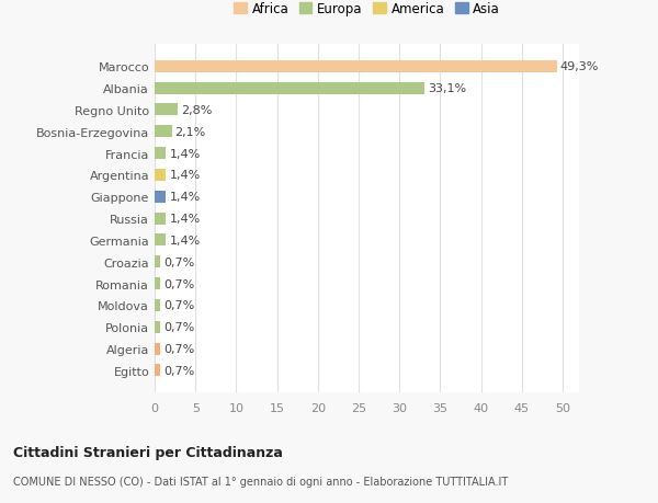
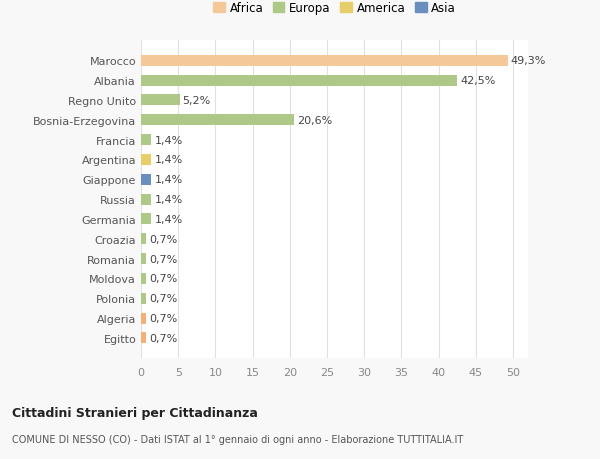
Albania: 33,1% -> 42,5%
Regno Unito: 2,8% -> 5,2%
Bosnia-Erzegovina: 2,1% -> 20,6%
